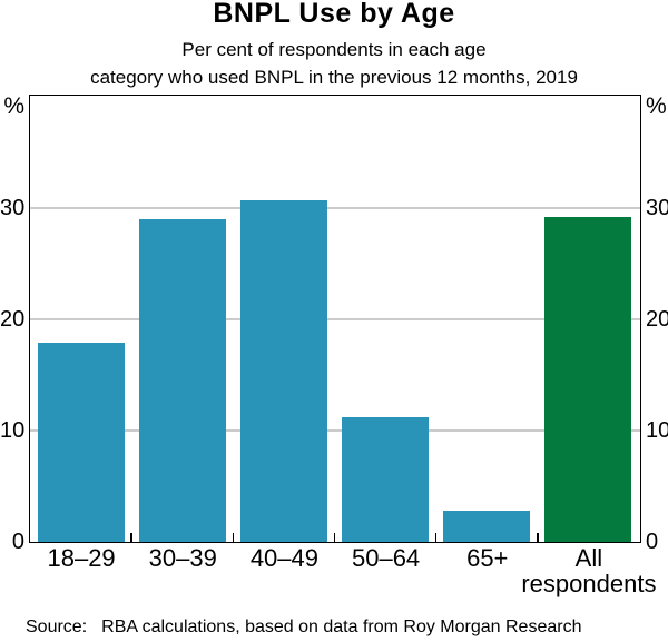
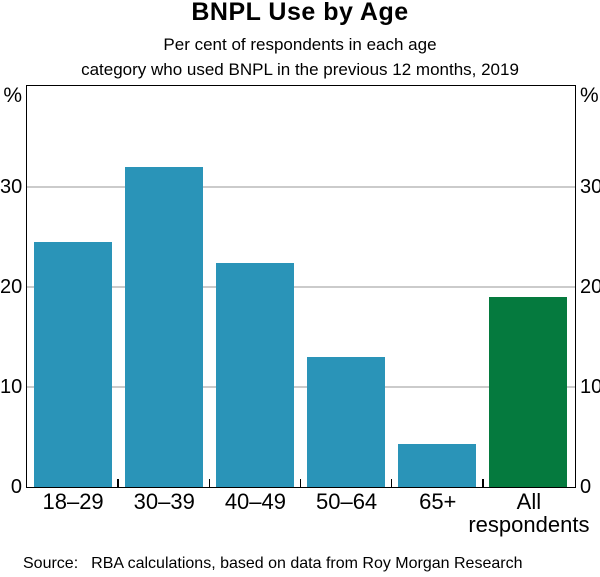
18–29: 17.9 -> 24.5
30–39: 29.0 -> 32.0
40–49: 30.7 -> 22.4
50–64: 11.2 -> 13.0
65+: 2.8 -> 4.3
All respondents: 29.2 -> 19.0
